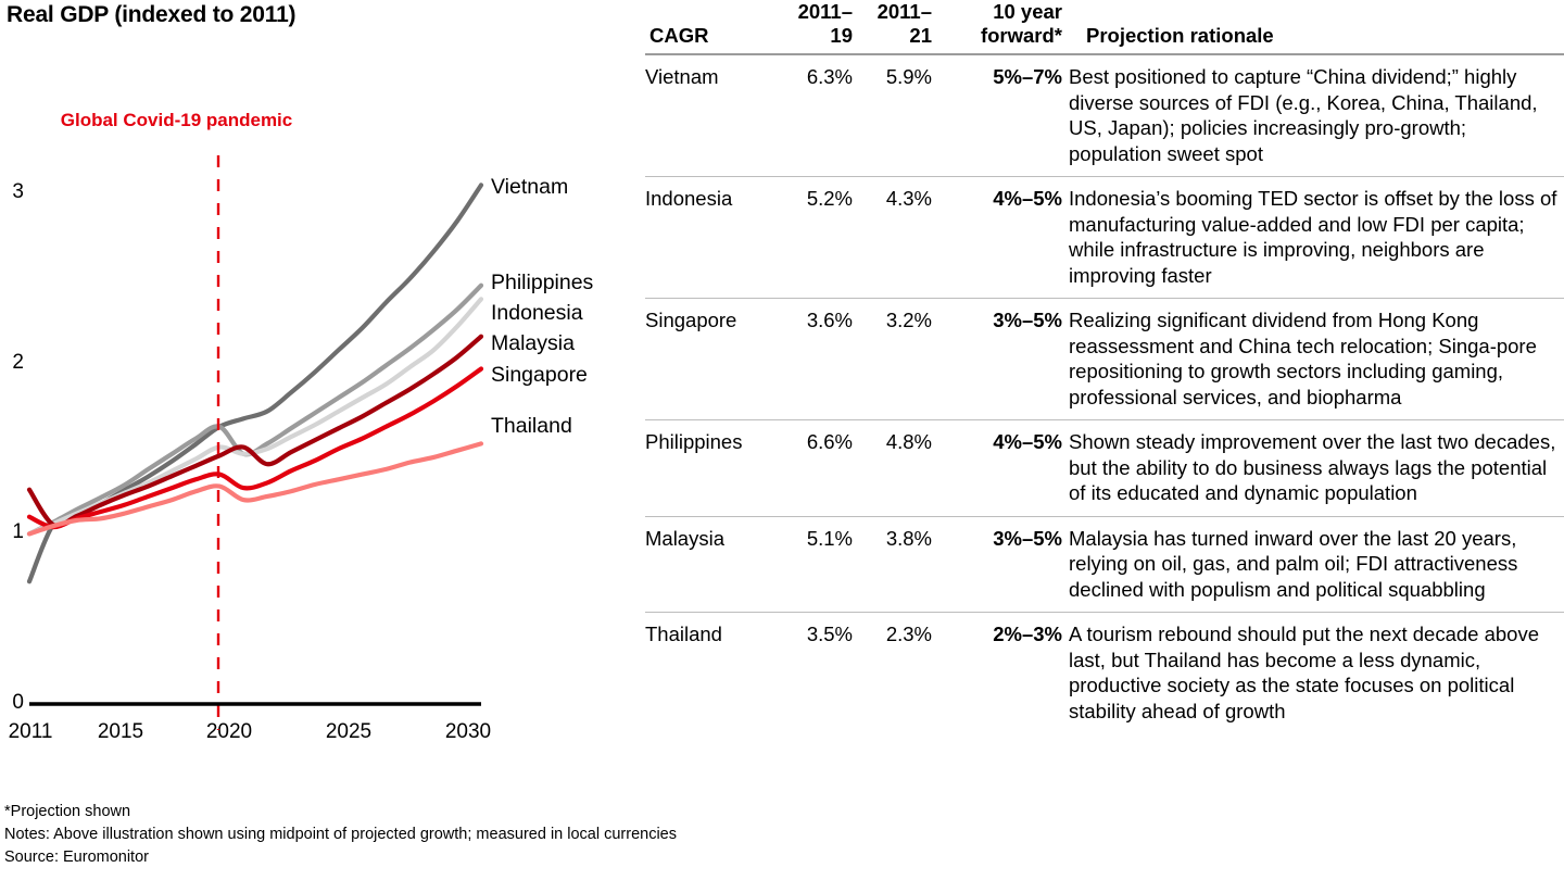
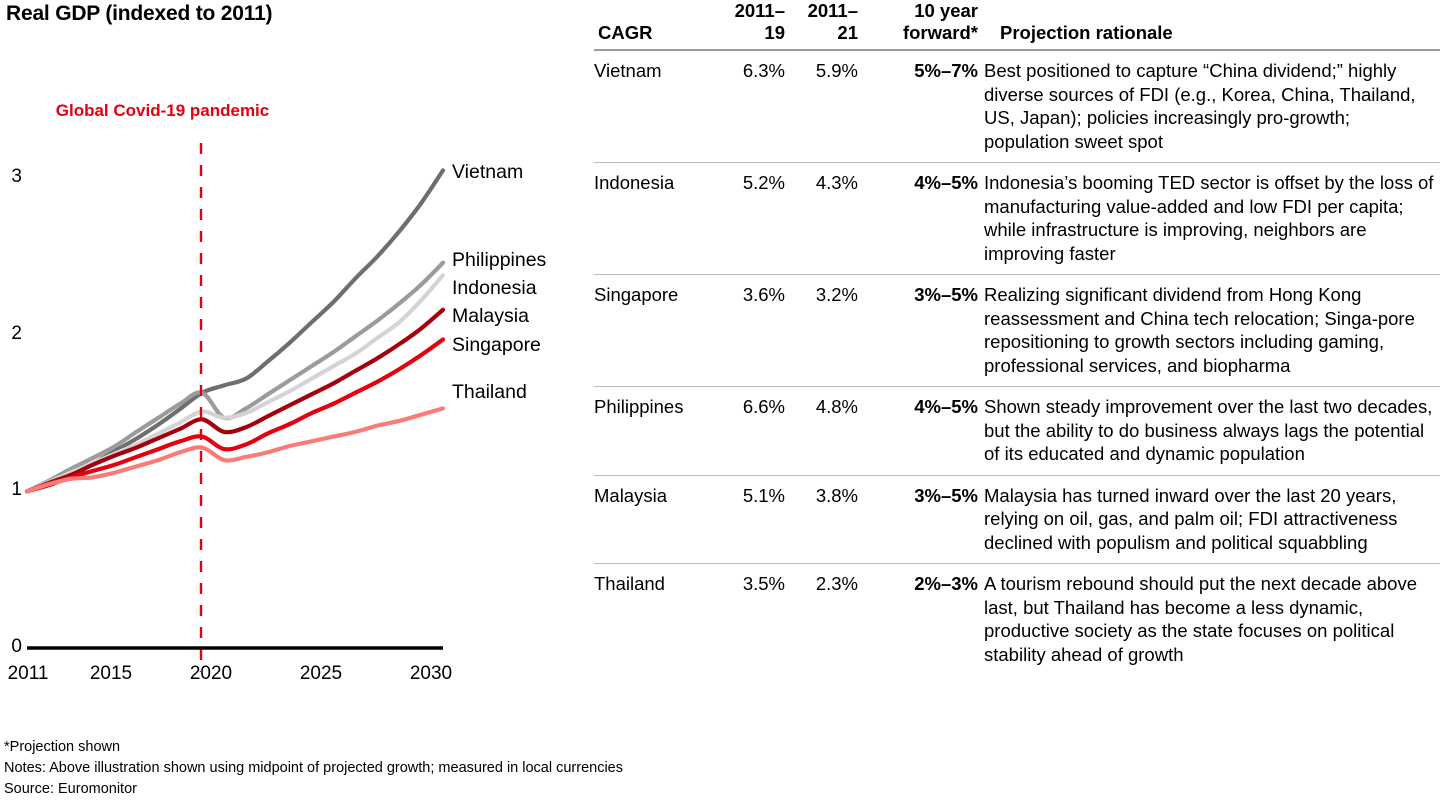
Vietnam/2011: 0.72 -> 1.00
Malaysia/2011: 1.26 -> 1.00
Singapore/2011: 1.10 -> 1.00
Malaysia/2020: 1.51 -> 1.38
